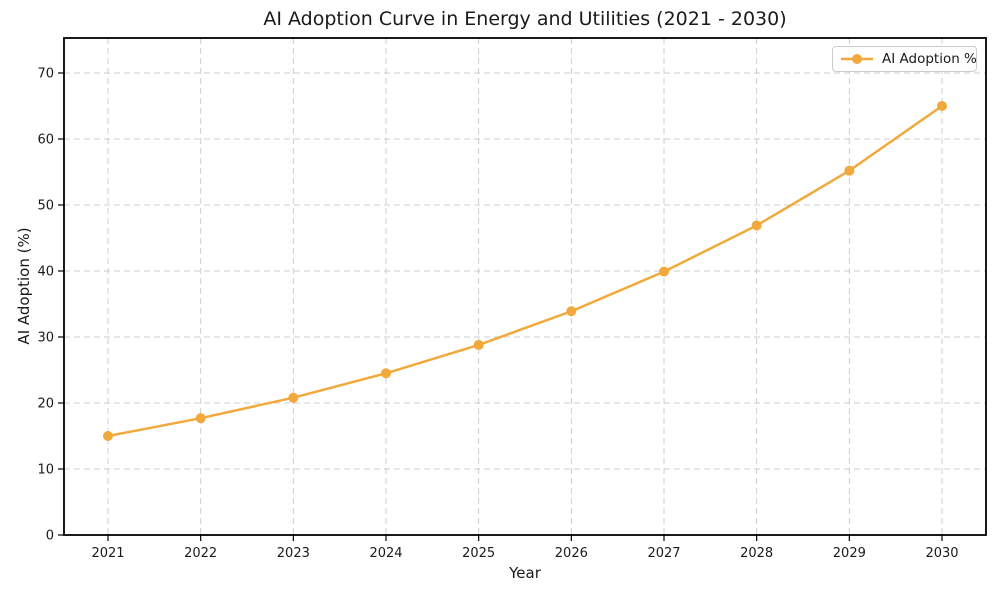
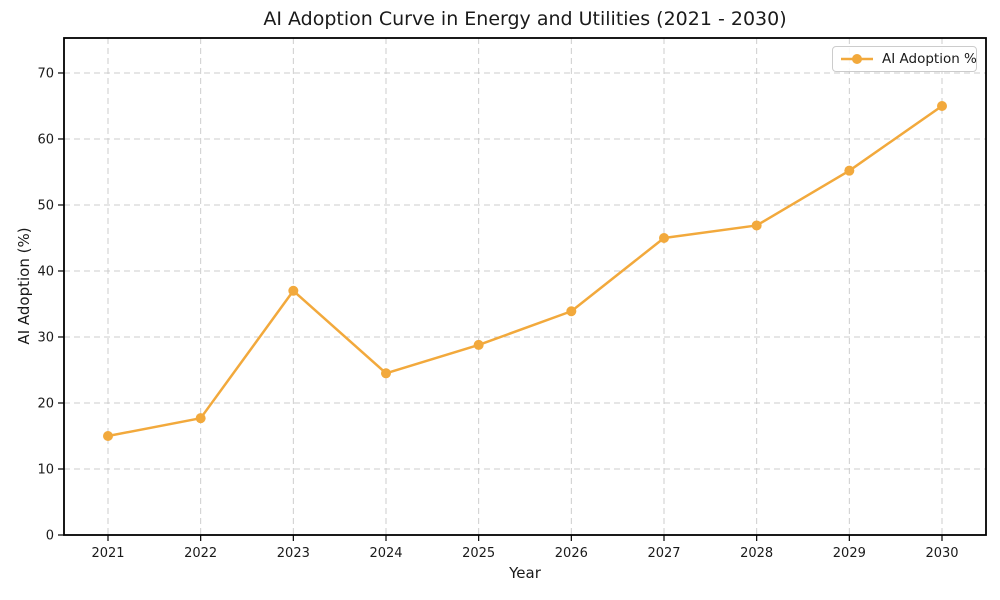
2023: 21 -> 37
2027: 40 -> 45
